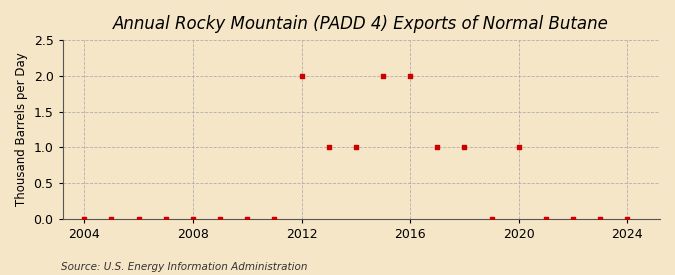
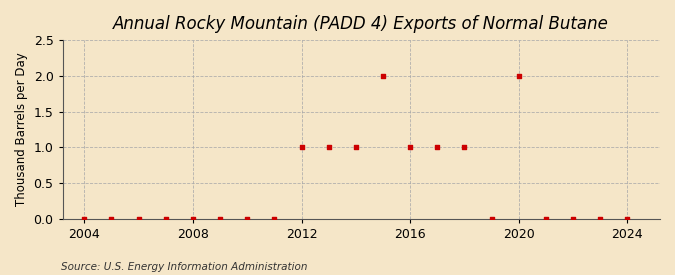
2012: 2 -> 1
2016: 2 -> 1
2020: 1 -> 2
